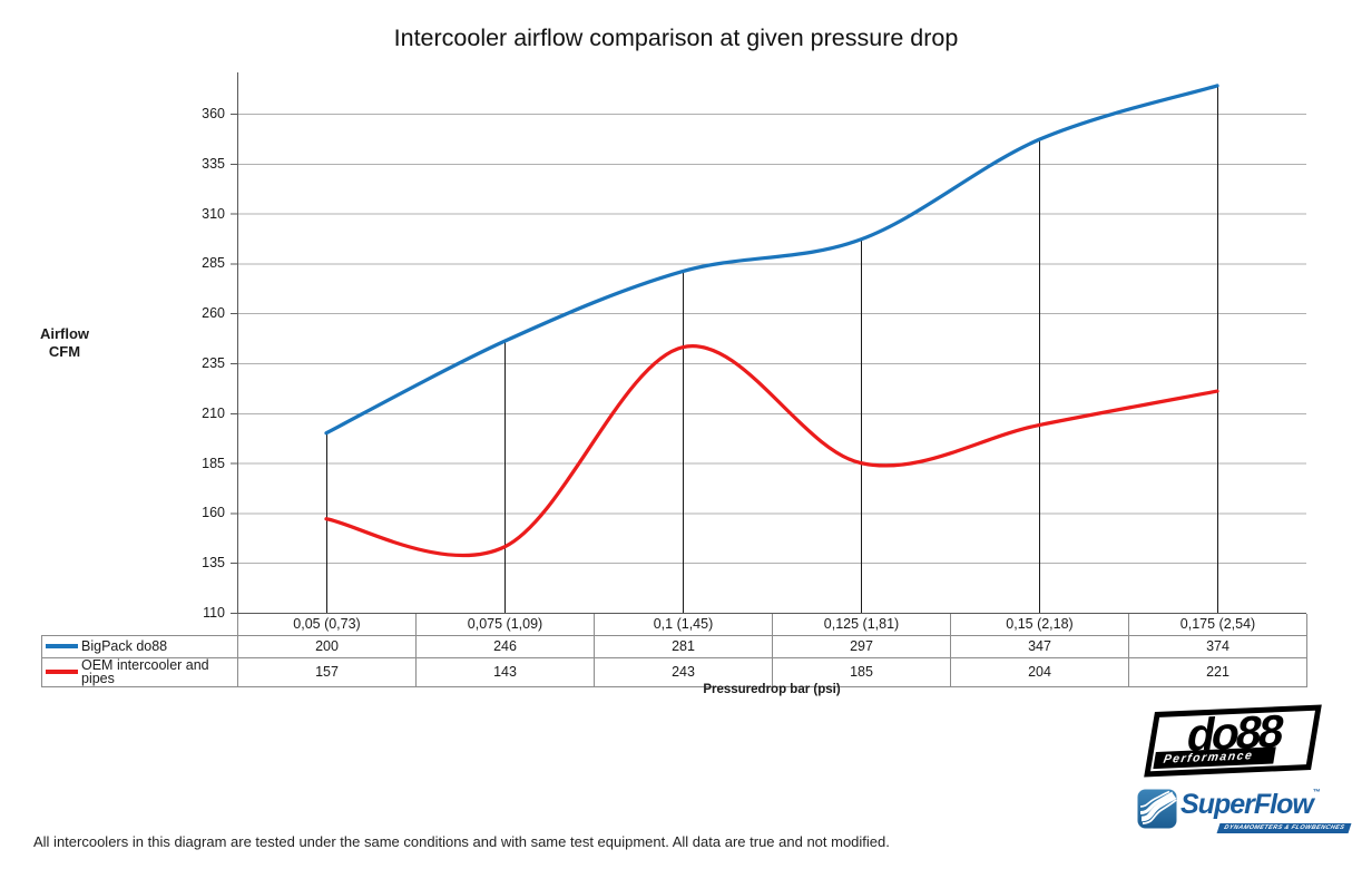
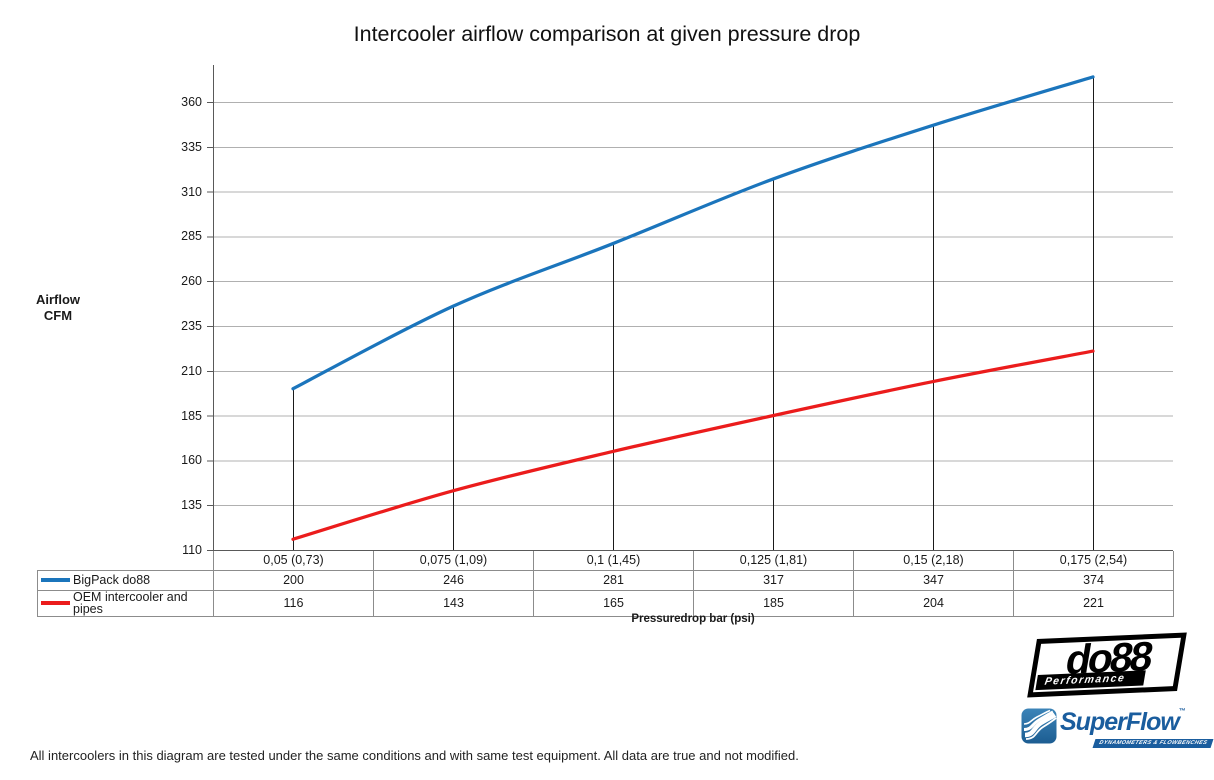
OEM intercooler and pipes/0,05 (0,73): 157 -> 116
OEM intercooler and pipes/0,1 (1,45): 243 -> 165
BigPack do88/0,125 (1,81): 297 -> 317
